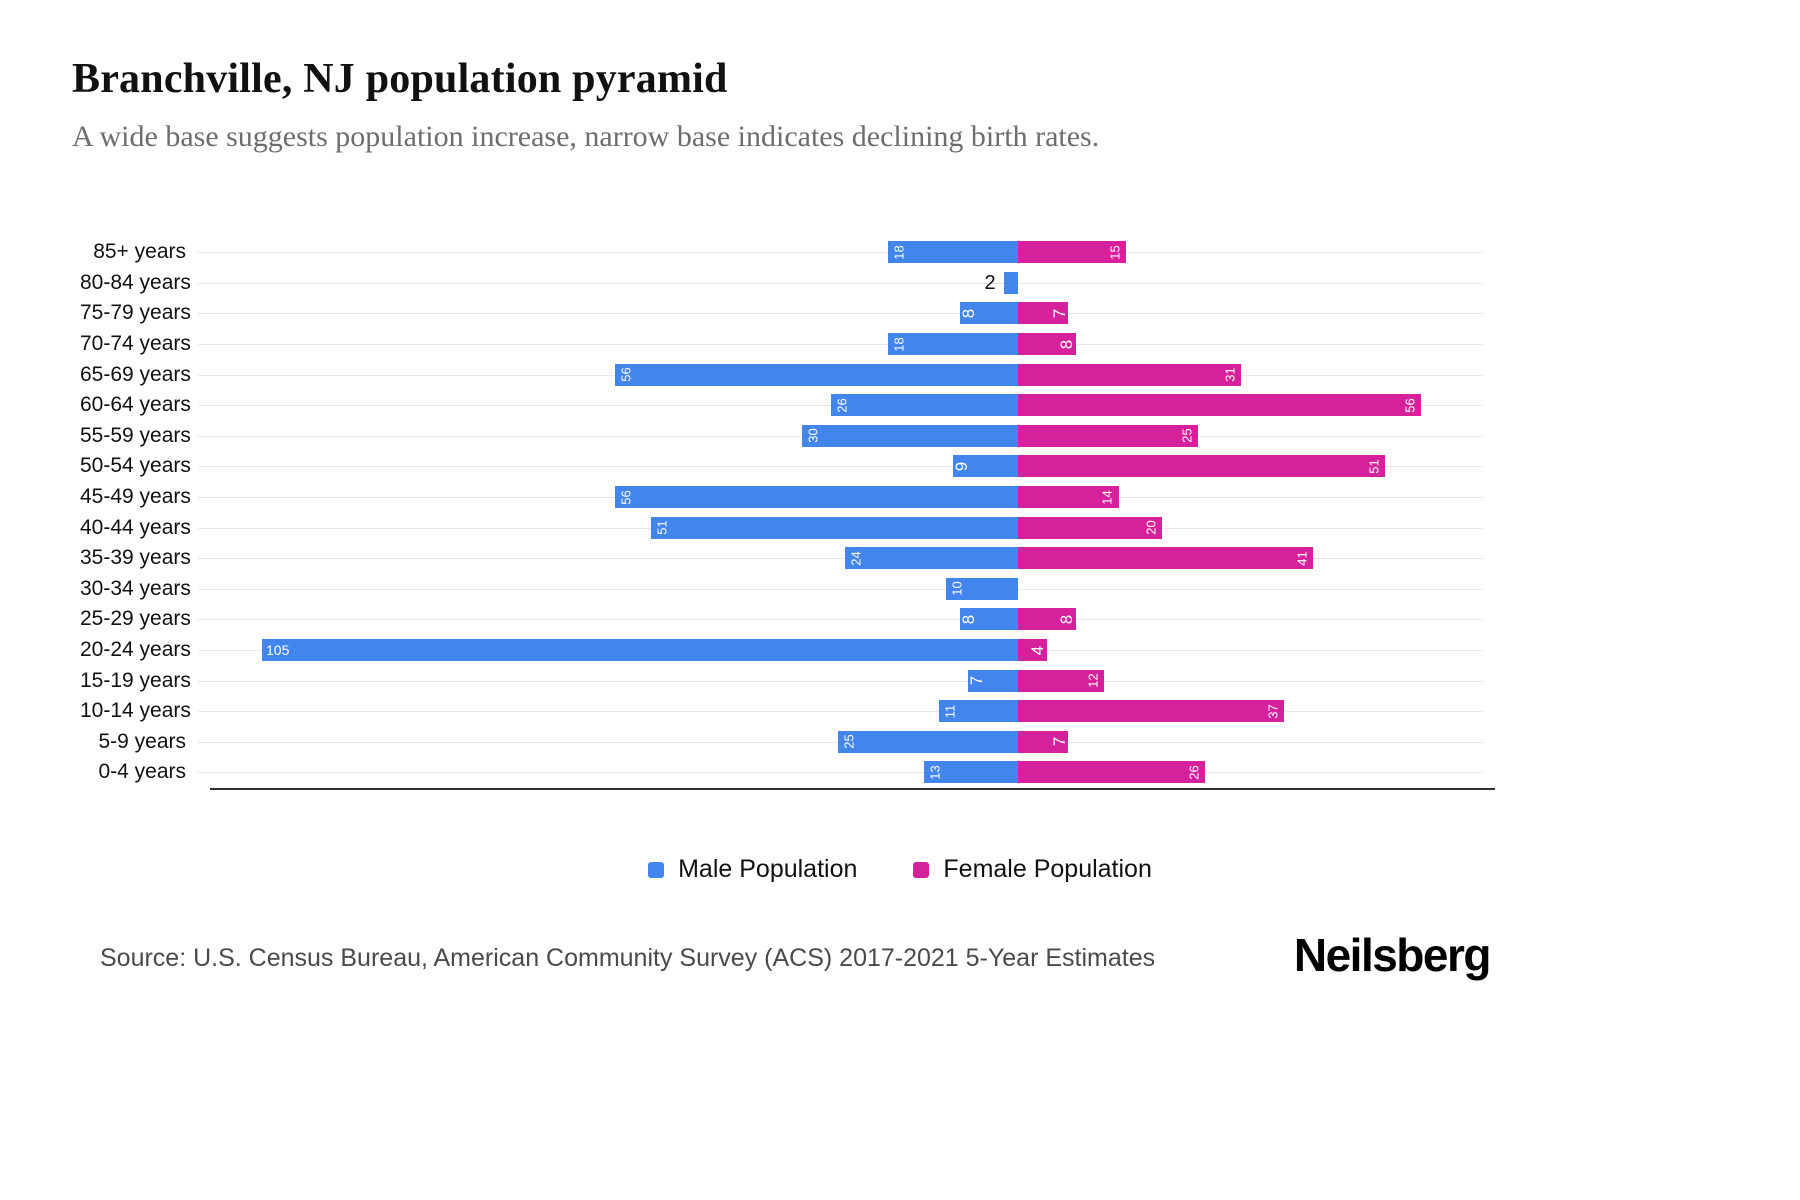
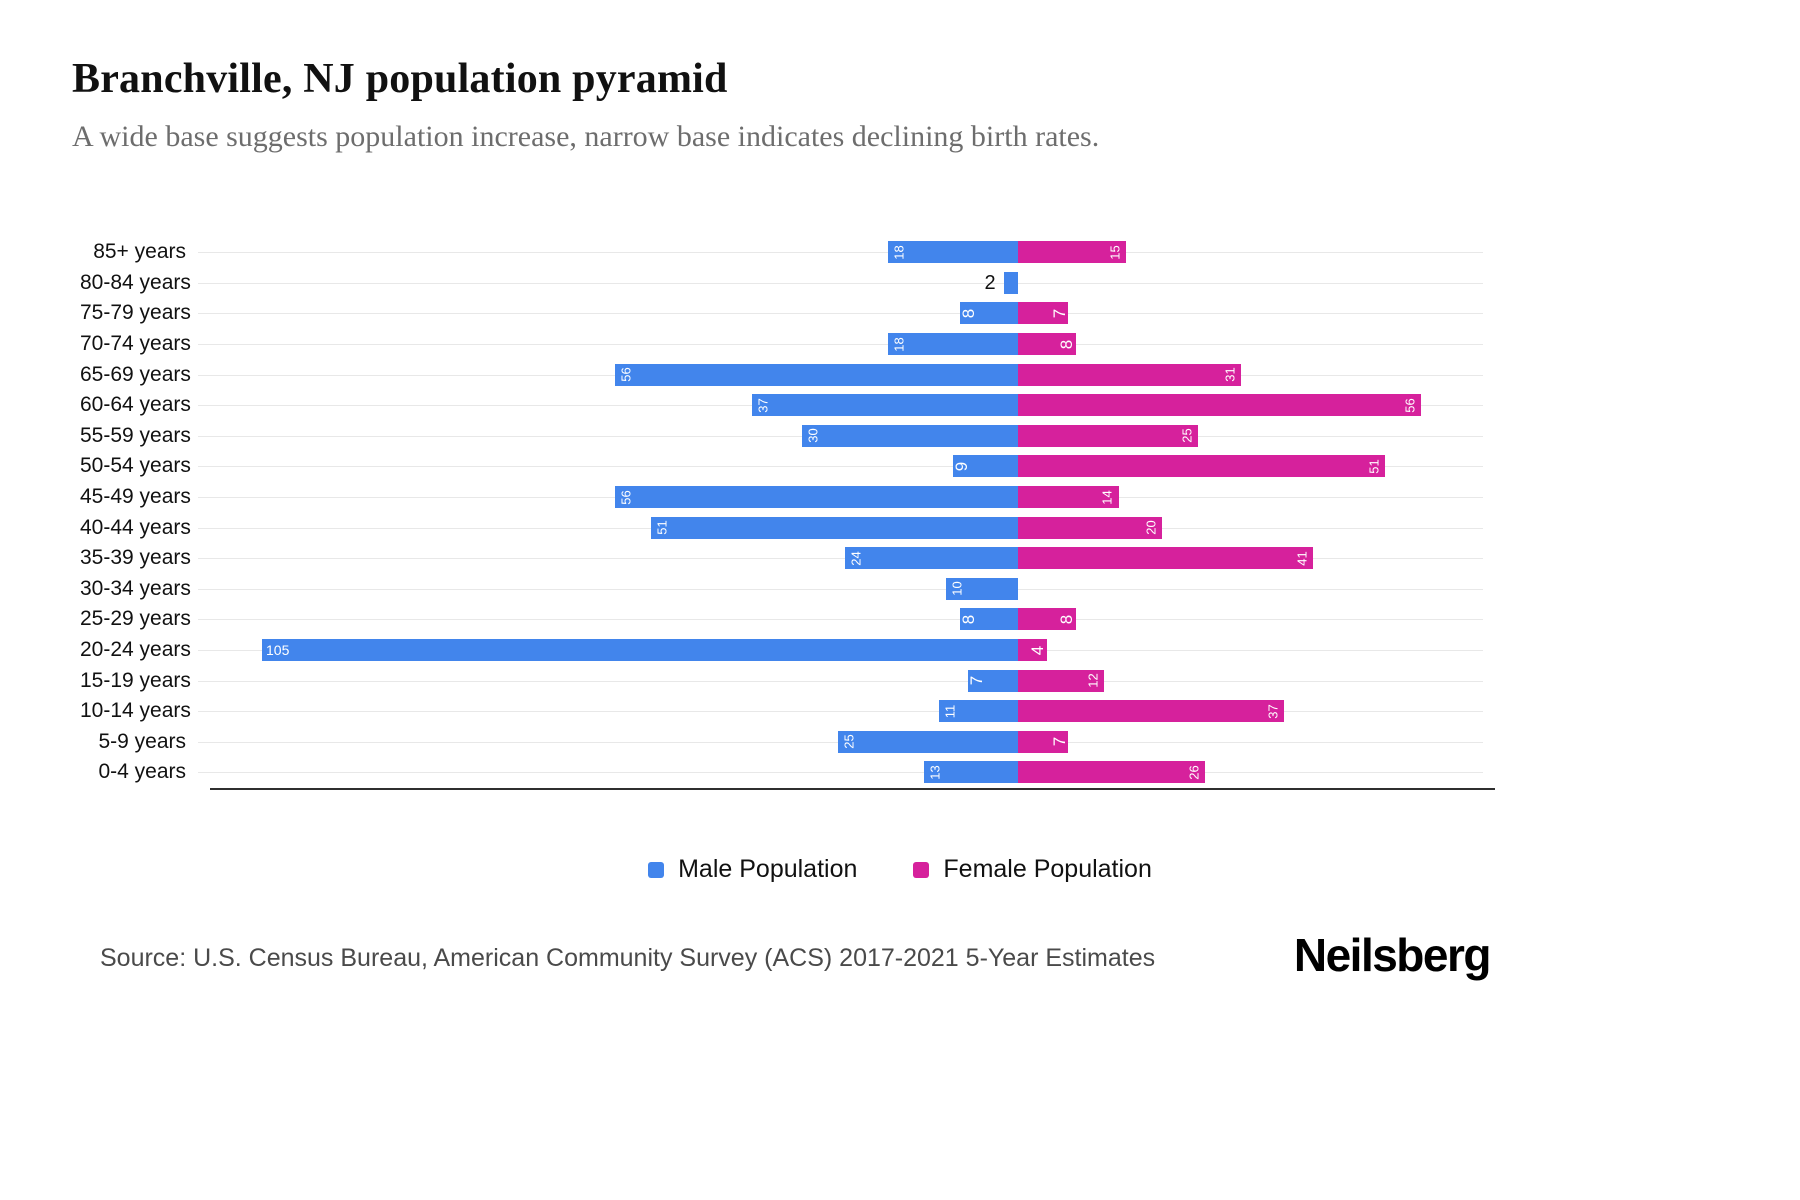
Male Population/60-64 years: 26 -> 37
